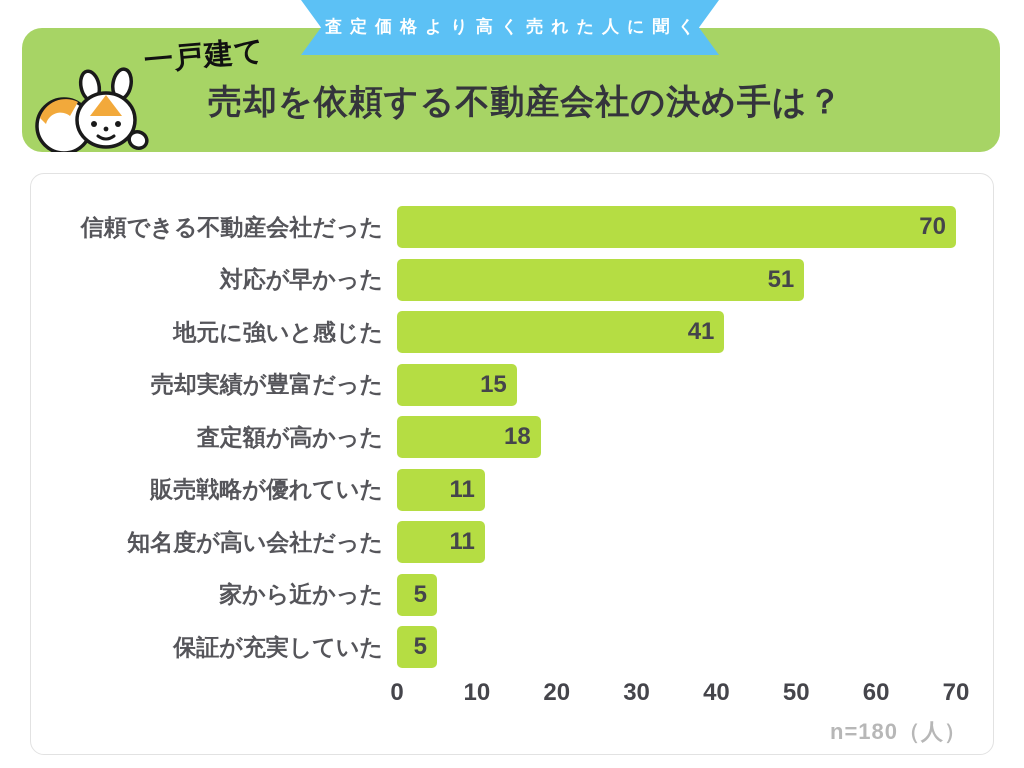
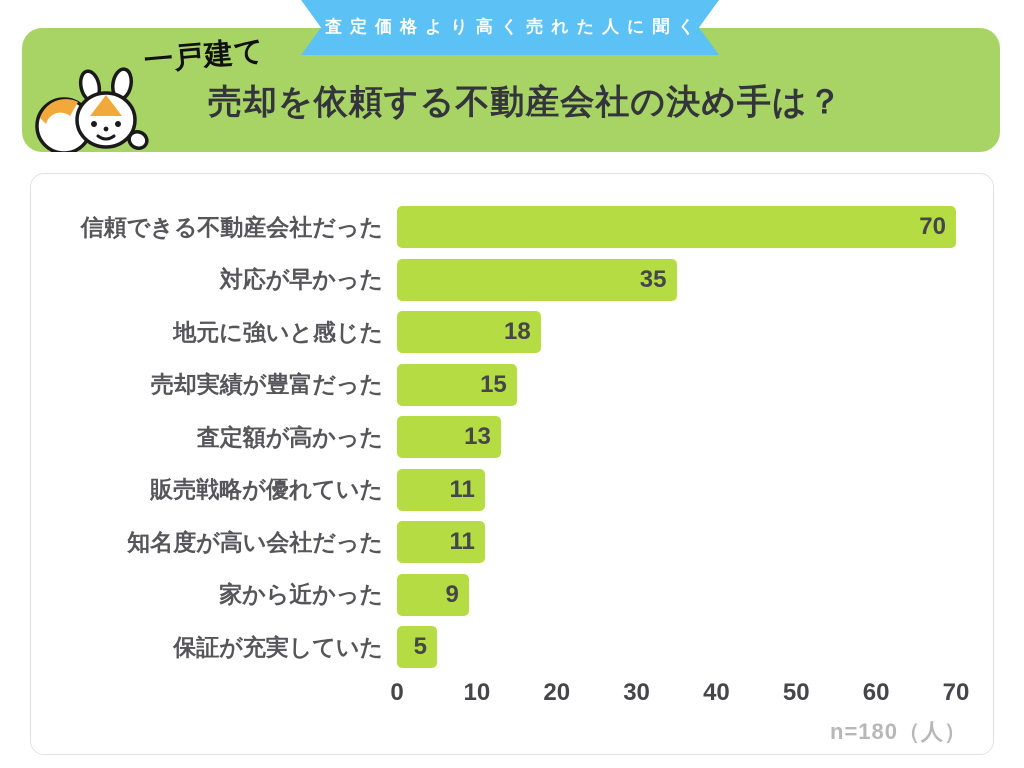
対応が早かった: 51 -> 35
地元に強いと感じた: 41 -> 18
査定額が高かった: 18 -> 13
家から近かった: 5 -> 9
